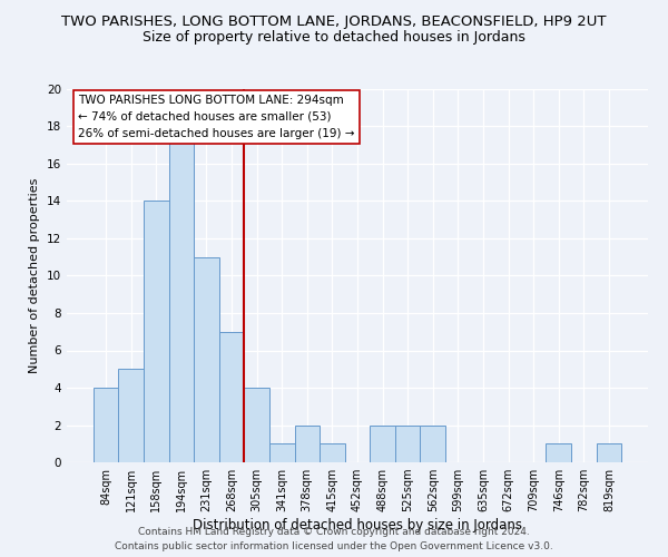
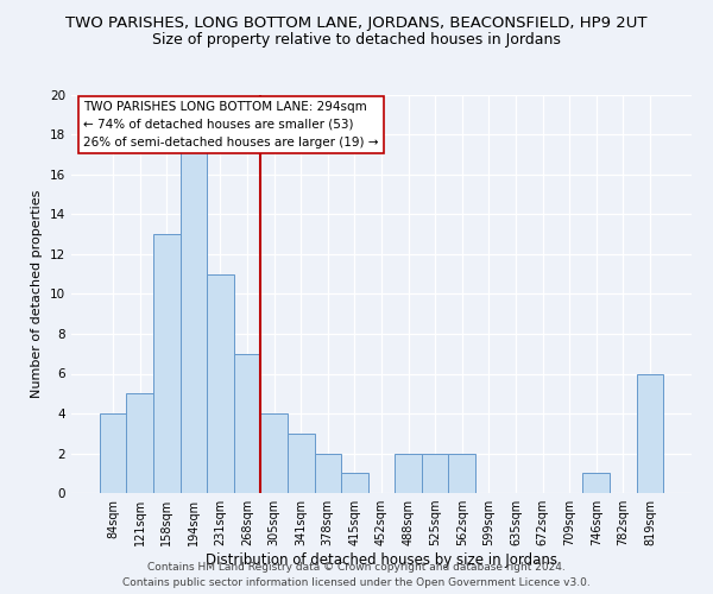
158sqm: 14 -> 13
341sqm: 1 -> 3
819sqm: 1 -> 6
